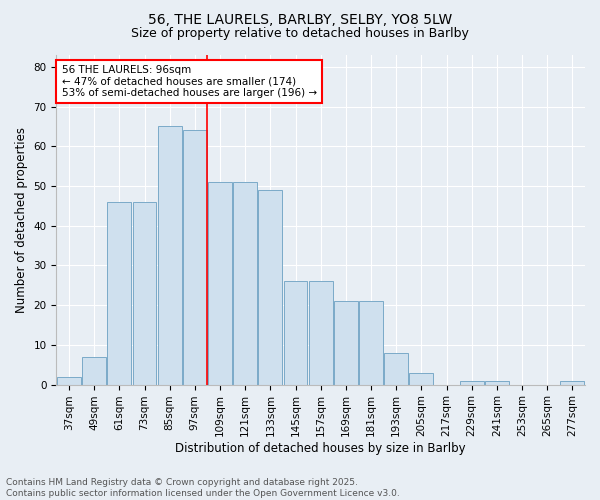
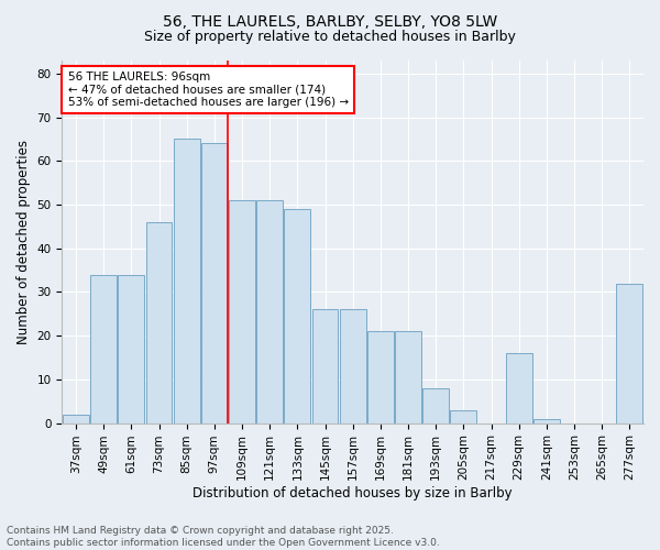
49sqm: 7 -> 34
61sqm: 46 -> 34
229sqm: 1 -> 16
277sqm: 1 -> 32
